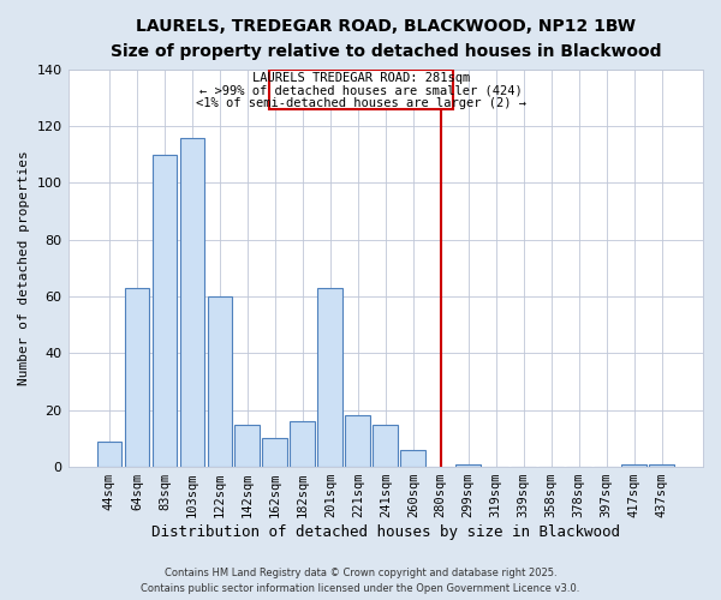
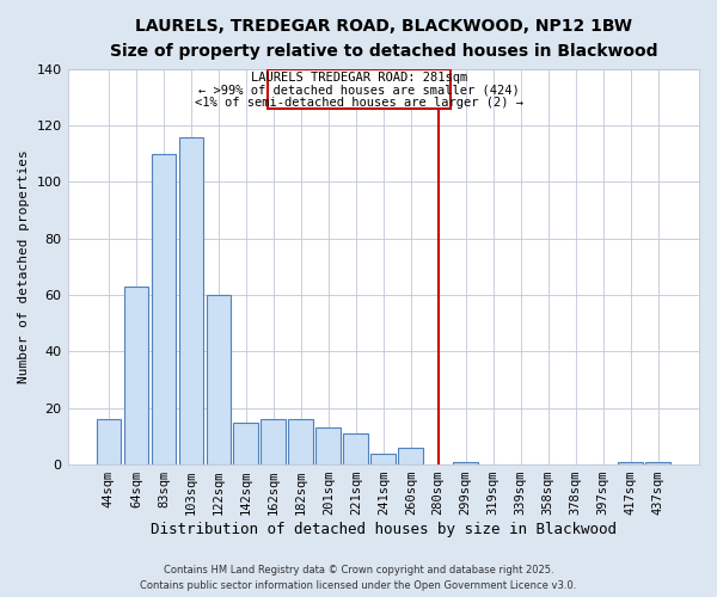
44sqm: 9 -> 16
162sqm: 10 -> 16
201sqm: 63 -> 13
221sqm: 18 -> 11
241sqm: 15 -> 4
